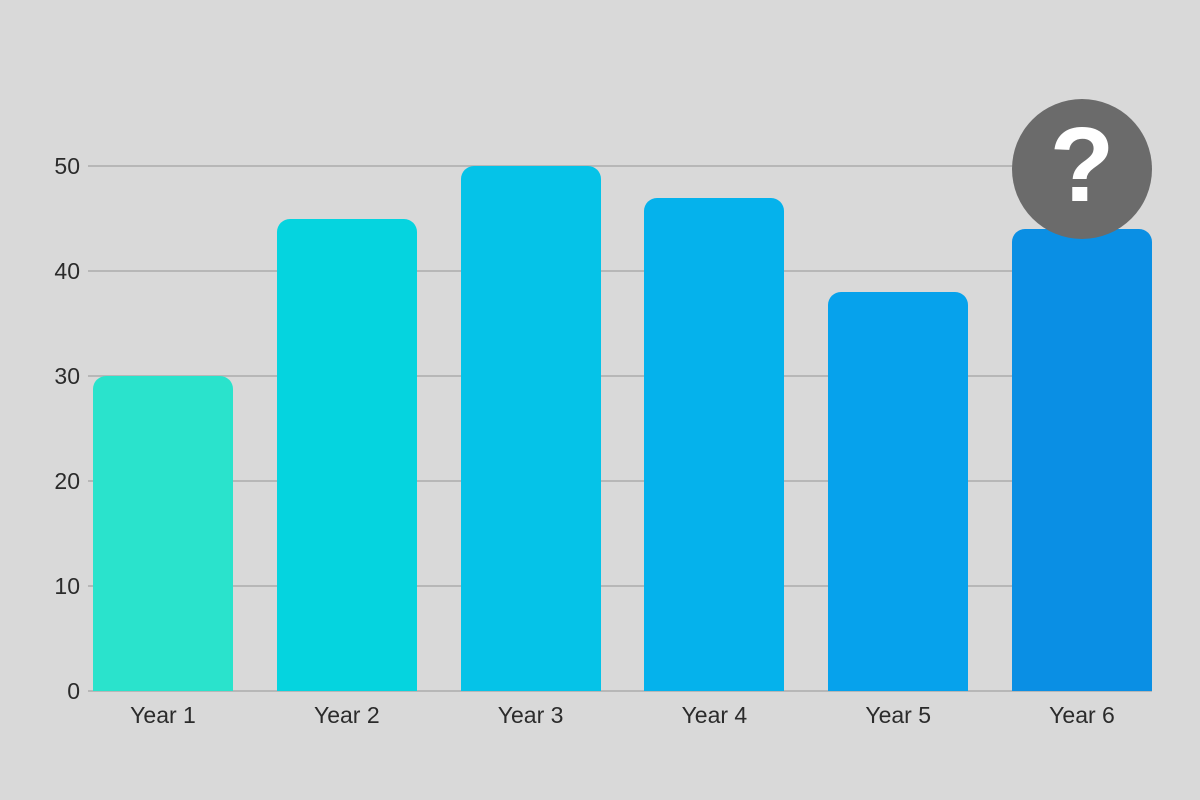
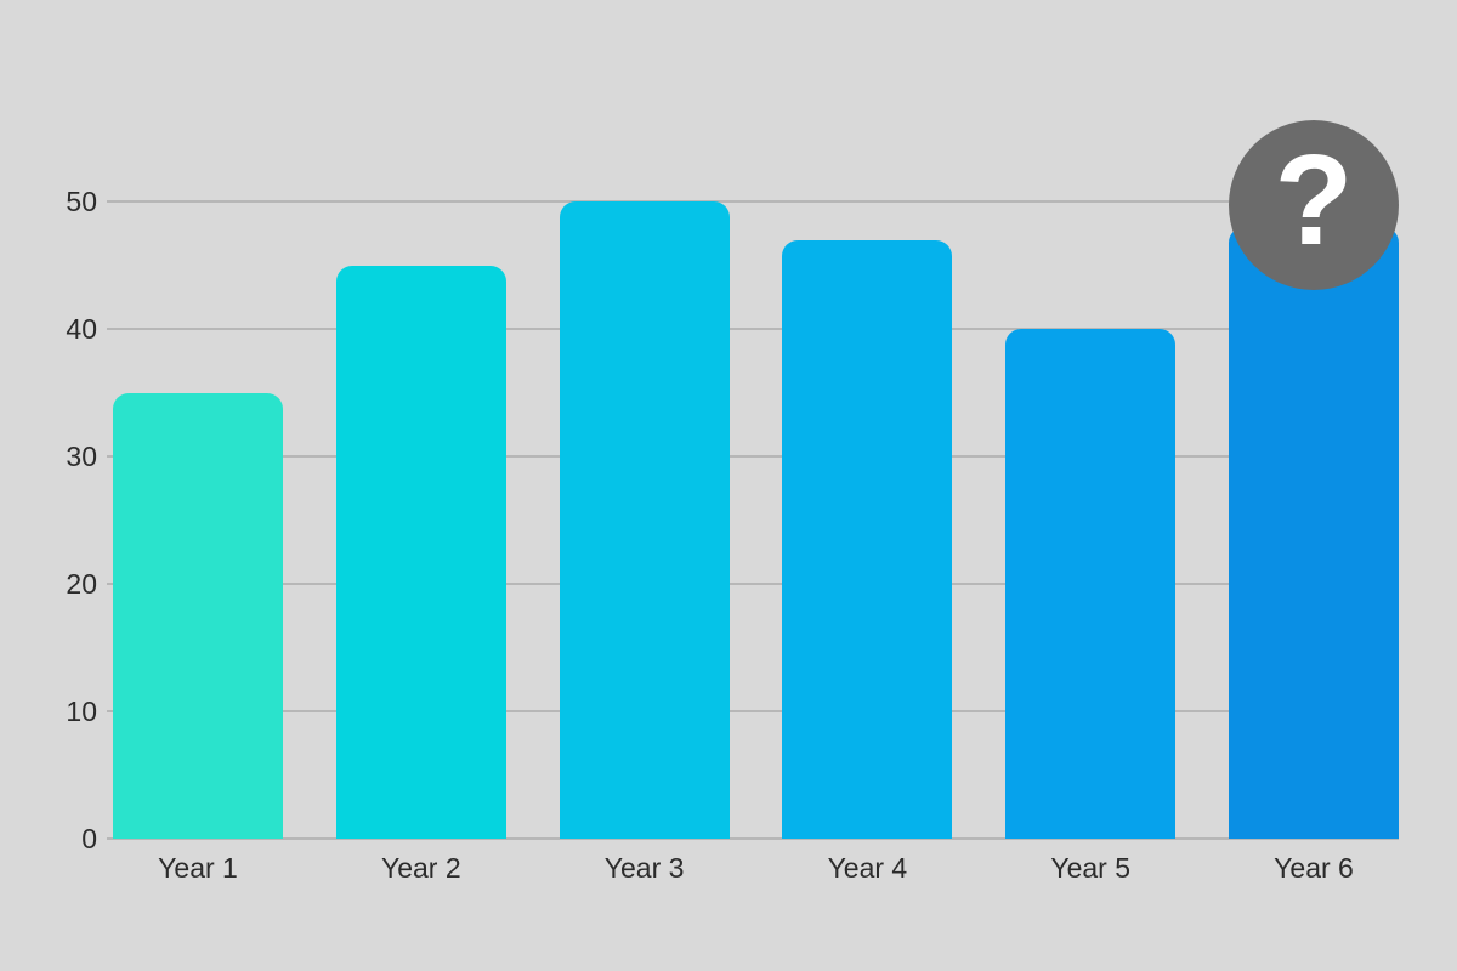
Year 1: 30 -> 35
Year 5: 38 -> 40
Year 6: 44 -> 48
